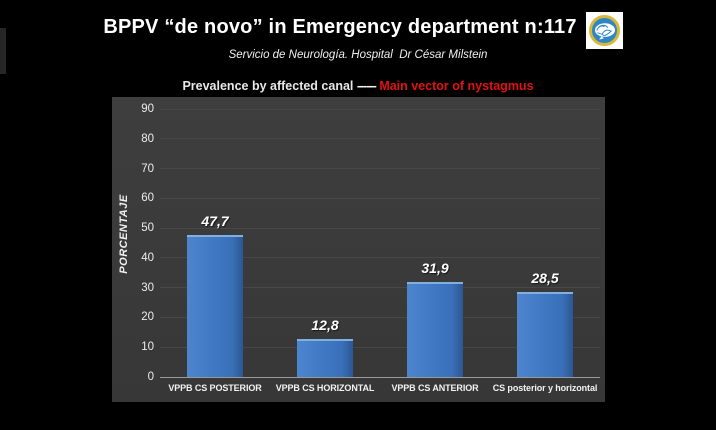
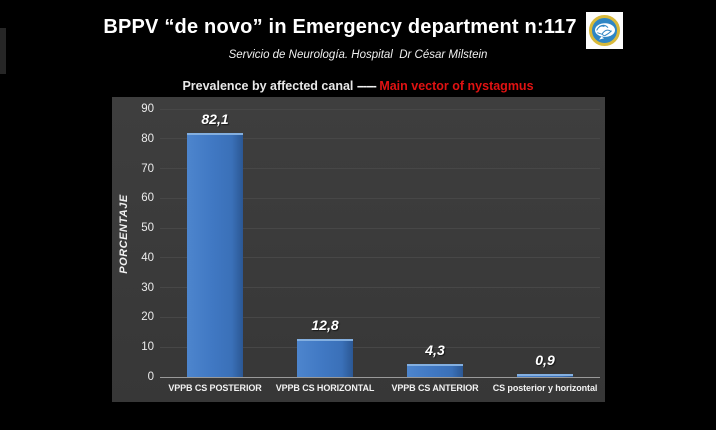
VPPB CS POSTERIOR: 47,7 -> 82,1
VPPB CS ANTERIOR: 31,9 -> 4,3
CS posterior y horizontal: 28,5 -> 0,9
